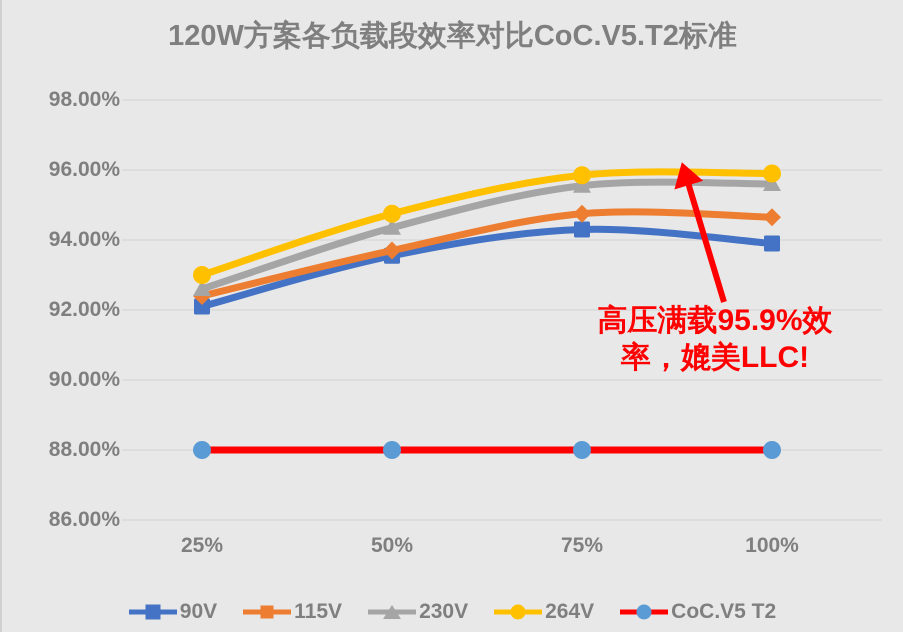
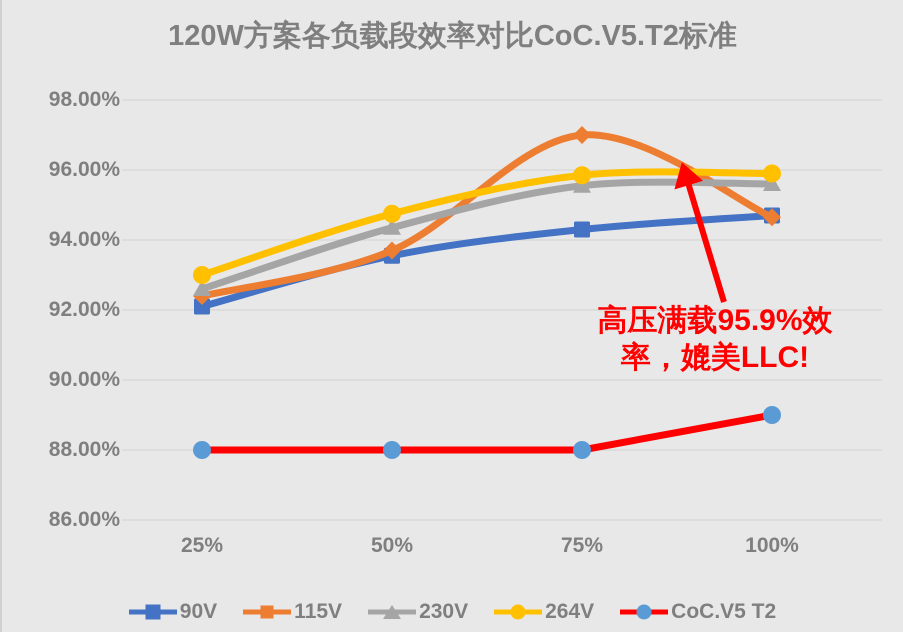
115V/75%: 94.8% -> 97.0%
90V/100%: 93.9% -> 94.7%
CoC.V5 T2/100%: 88% -> 89%
